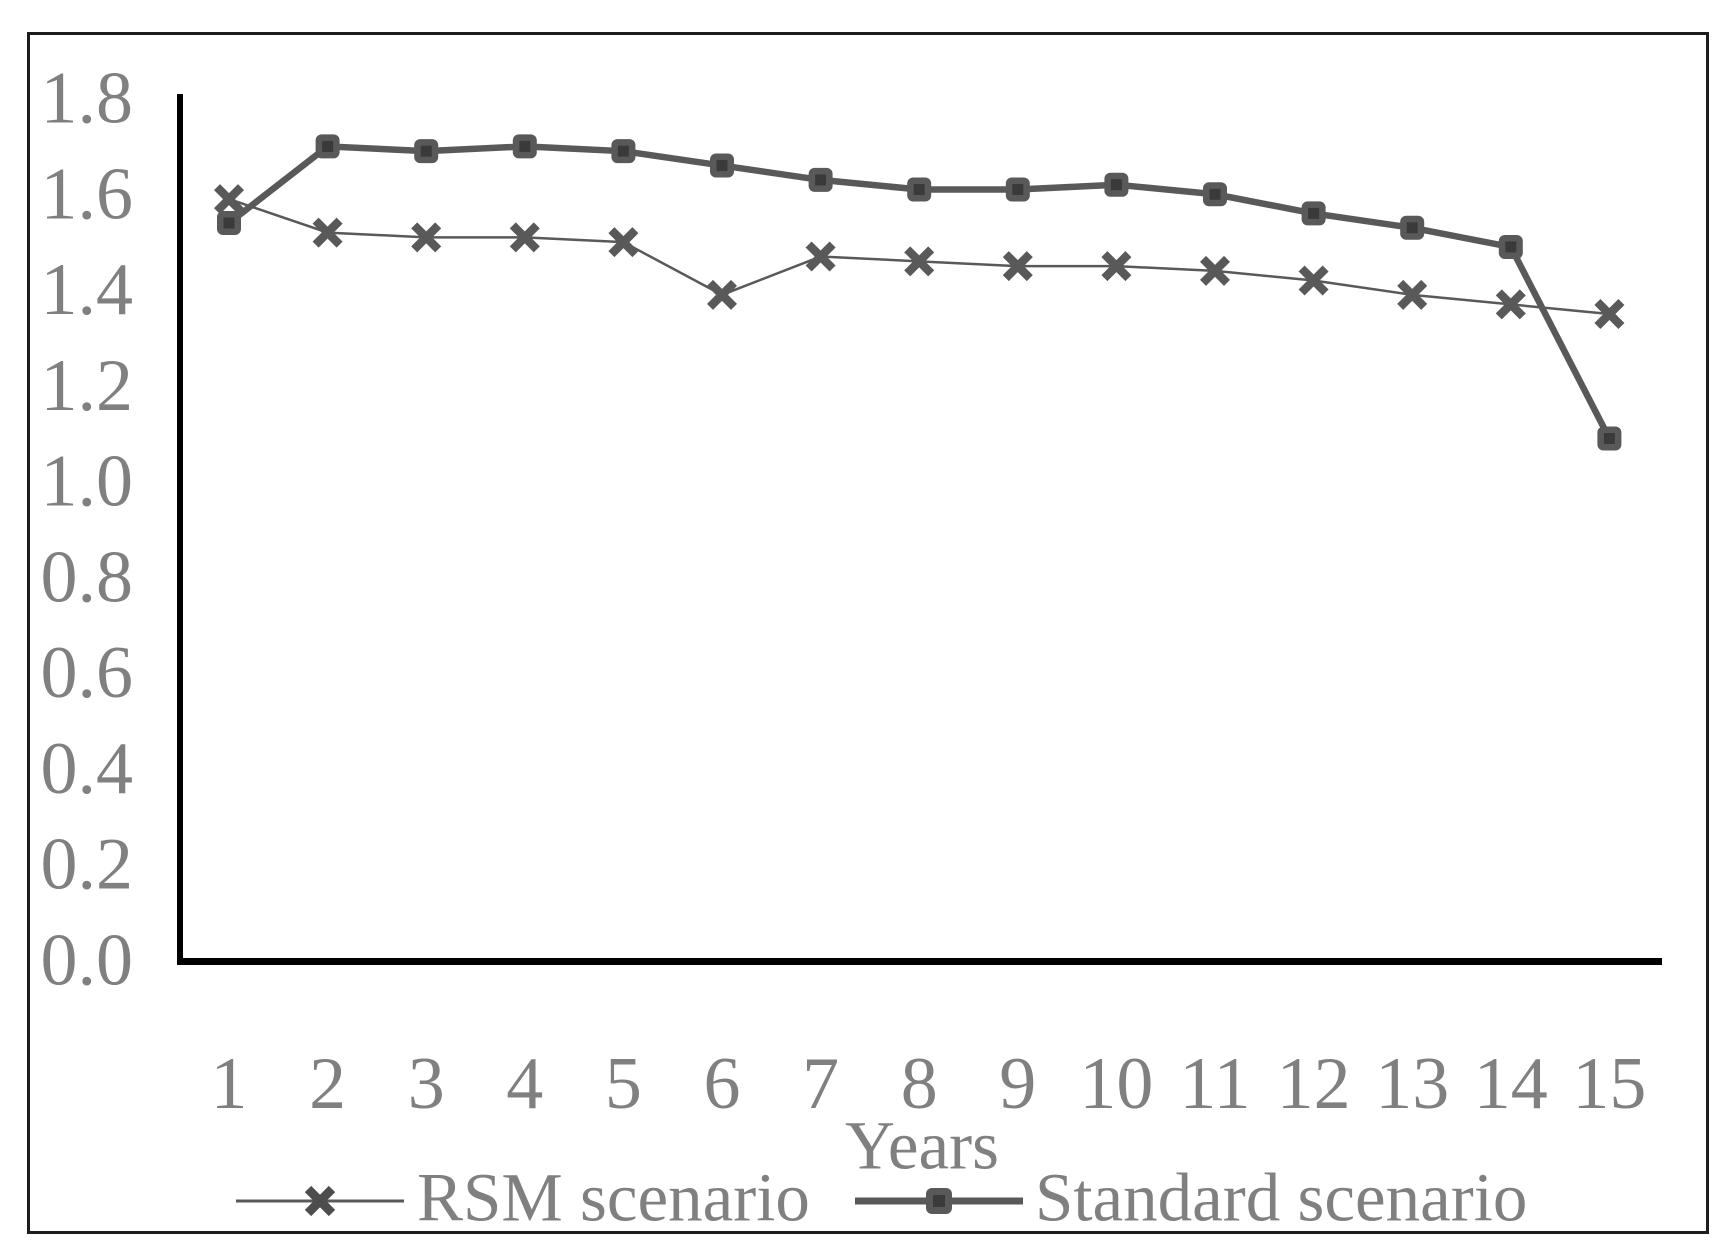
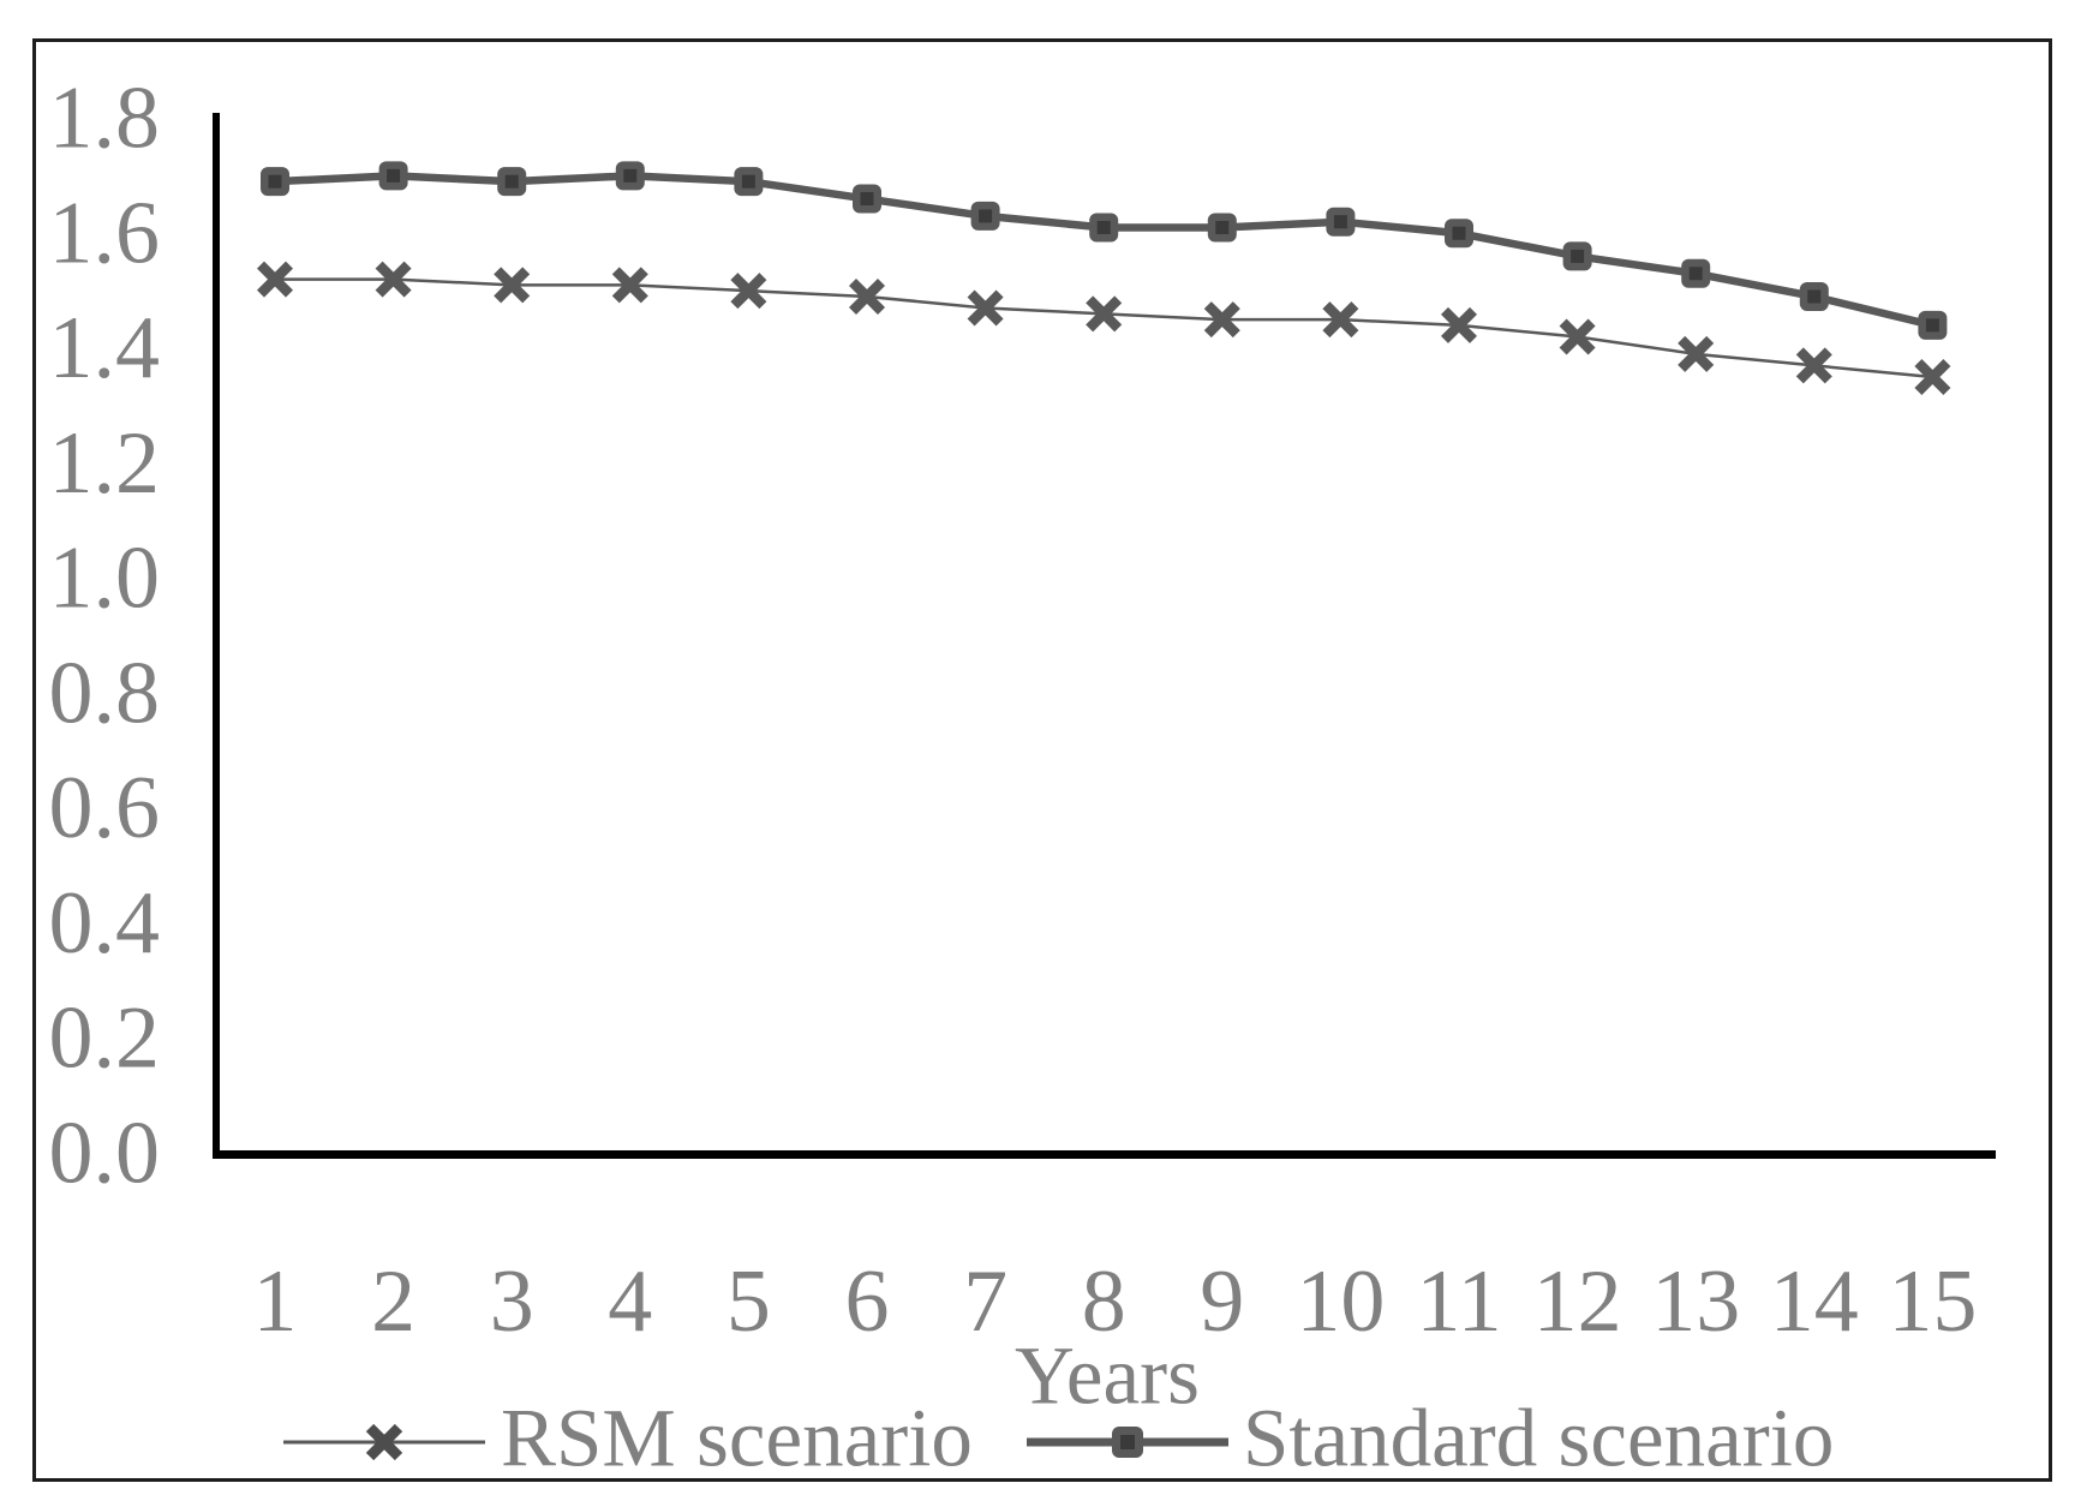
RSM scenario/1: 1.59 -> 1.52
Standard scenario/1: 1.54 -> 1.69
RSM scenario/6: 1.39 -> 1.49
Standard scenario/15: 1.09 -> 1.44
